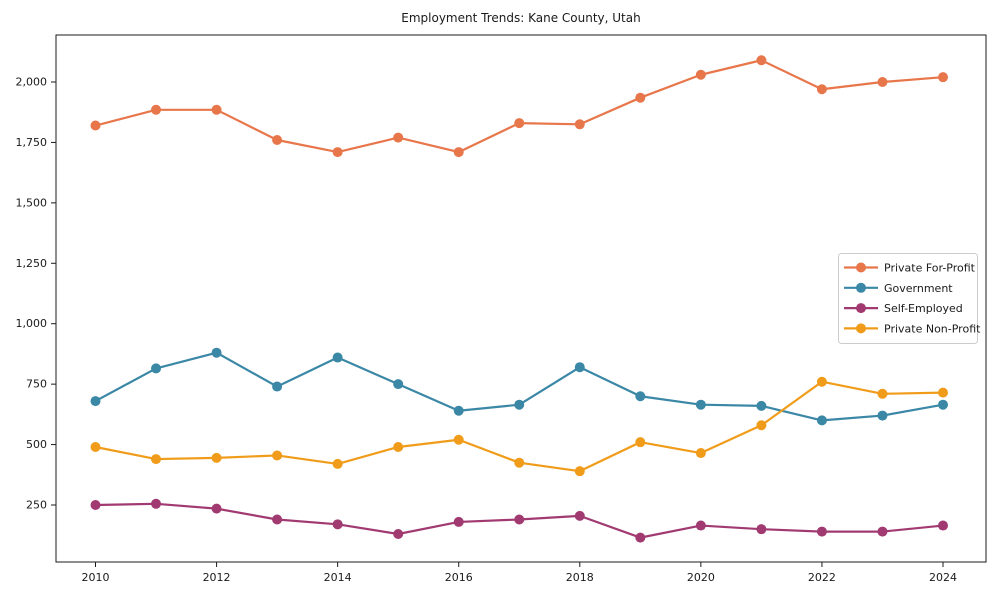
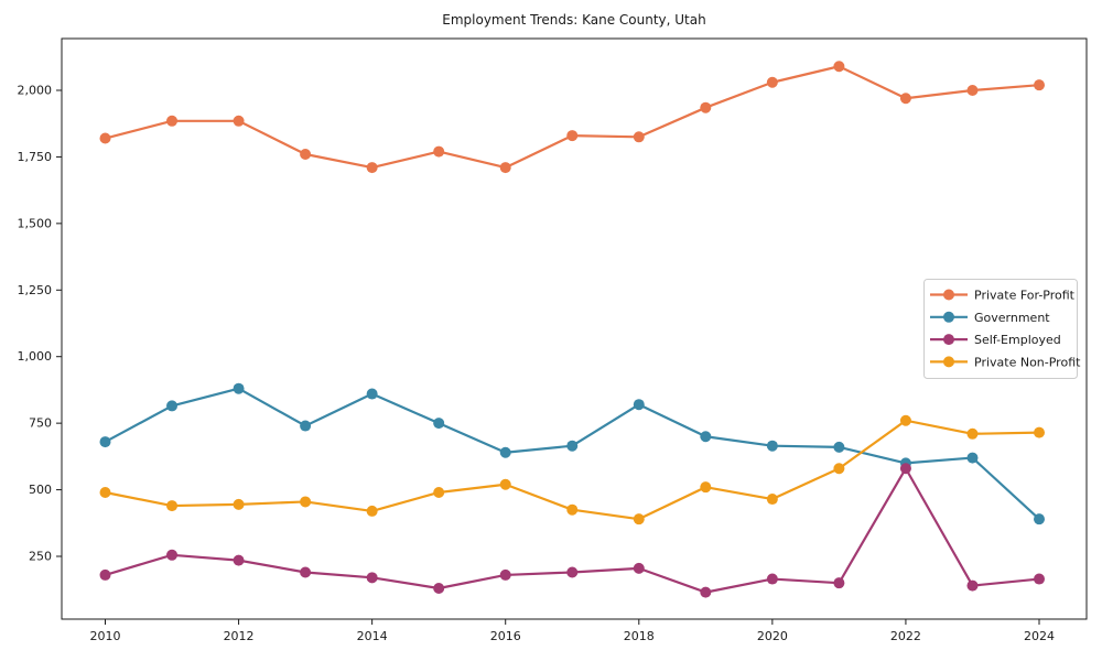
Self-Employed/2010: 250 -> 180
Self-Employed/2022: 140 -> 580
Government/2024: 660 -> 390
